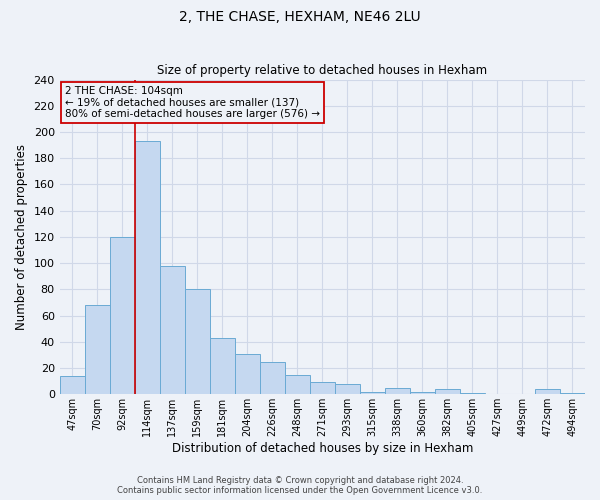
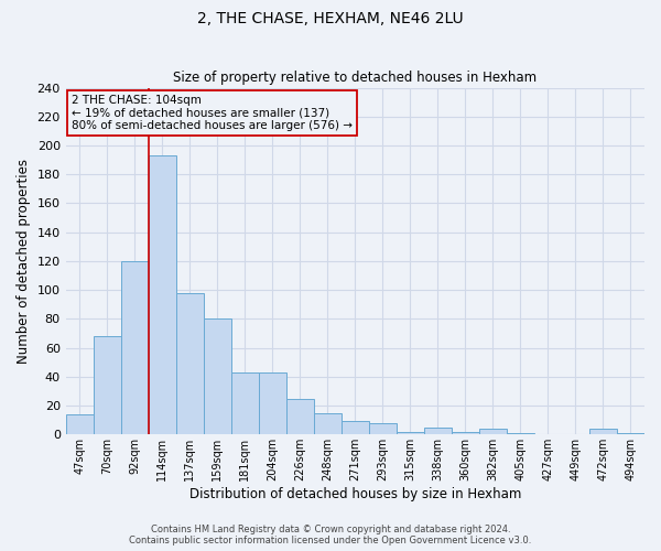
204sqm: 31 -> 43
